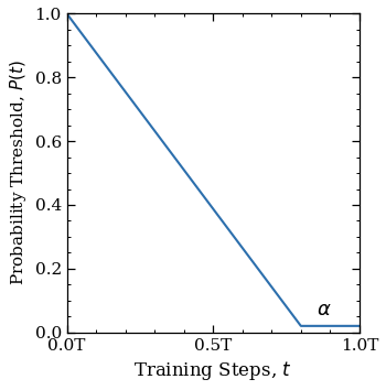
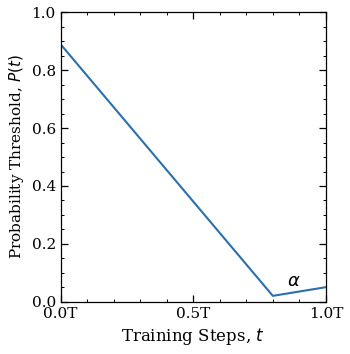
0.0T: 1.00 -> 0.89
1.0T: 0.02 -> 0.05
